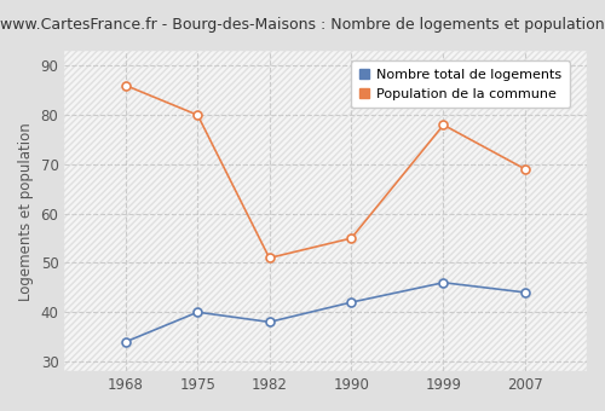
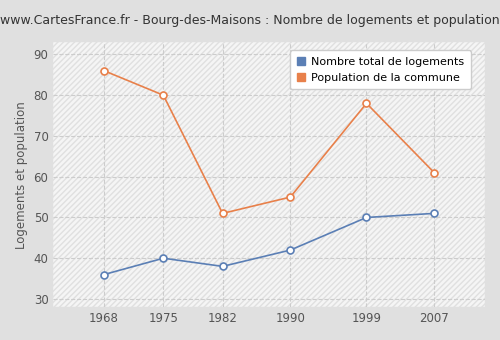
Nombre total de logements/1968: 34 -> 36
Nombre total de logements/1999: 46 -> 50
Nombre total de logements/2007: 44 -> 51
Population de la commune/2007: 69 -> 61
